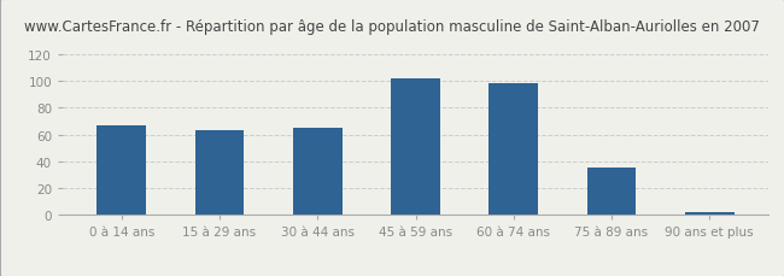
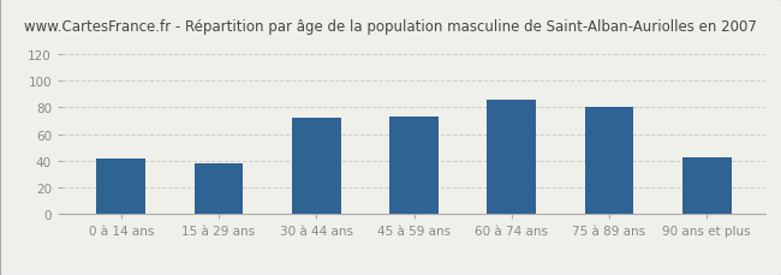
0 à 14 ans: 67 -> 42
15 à 29 ans: 63 -> 38
30 à 44 ans: 65 -> 72
45 à 59 ans: 102 -> 73
60 à 74 ans: 98 -> 86
75 à 89 ans: 35 -> 80
90 ans et plus: 2 -> 43
